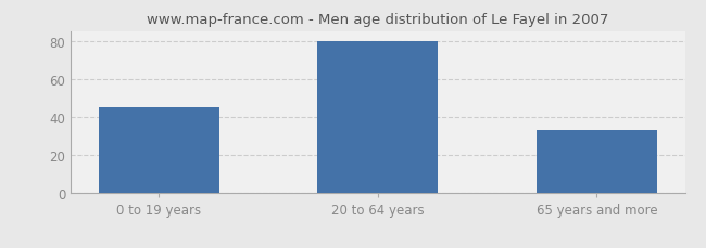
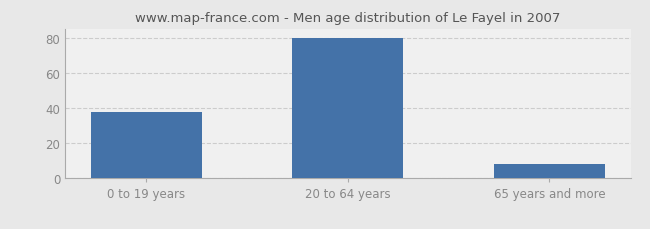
0 to 19 years: 45 -> 38
65 years and more: 33 -> 8
